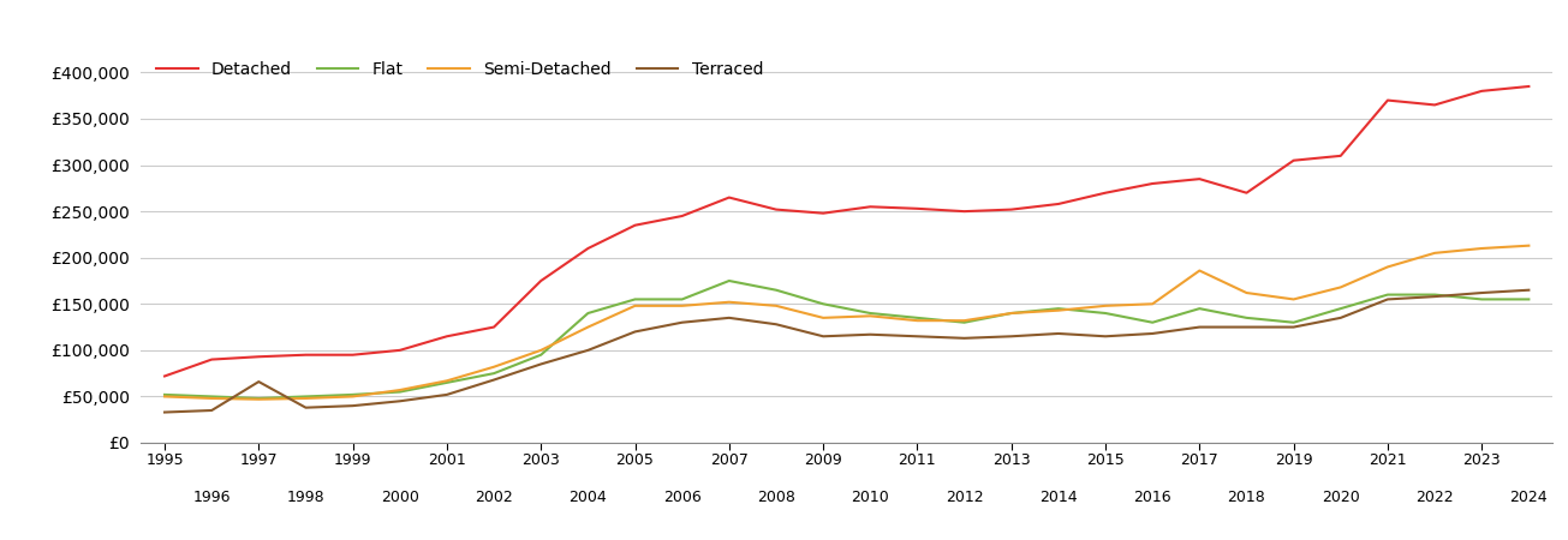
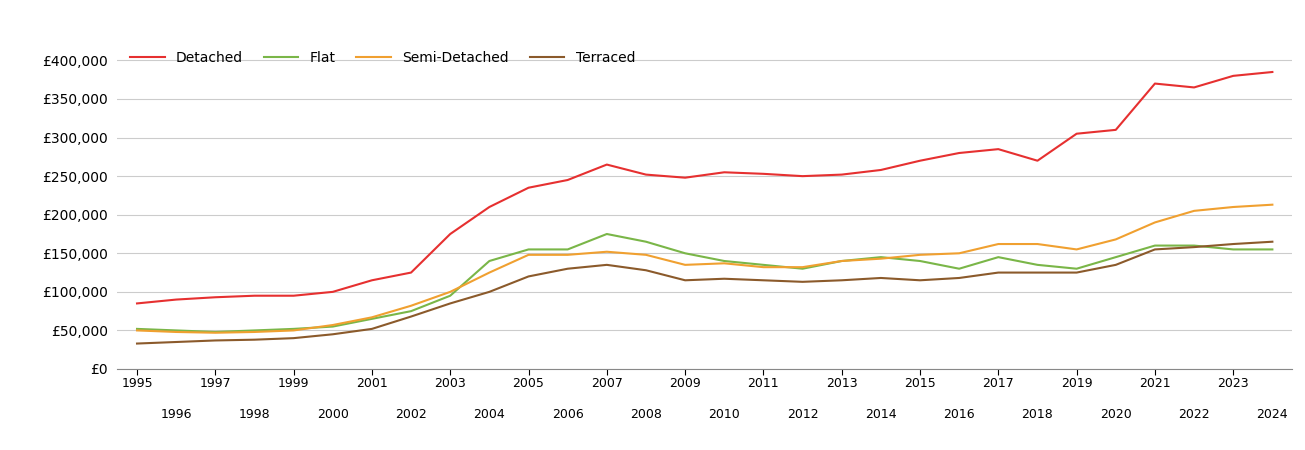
Detached/1995: £72,000 -> £85,000
Terraced/1997: £66,000 -> £37,000
Semi-Detached/2017: £186,000 -> £162,000
